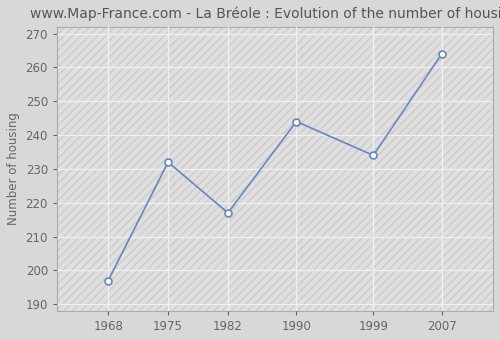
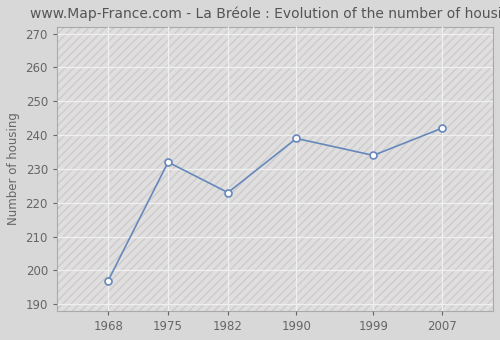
1982: 217 -> 223
1990: 244 -> 239
2007: 264 -> 242
